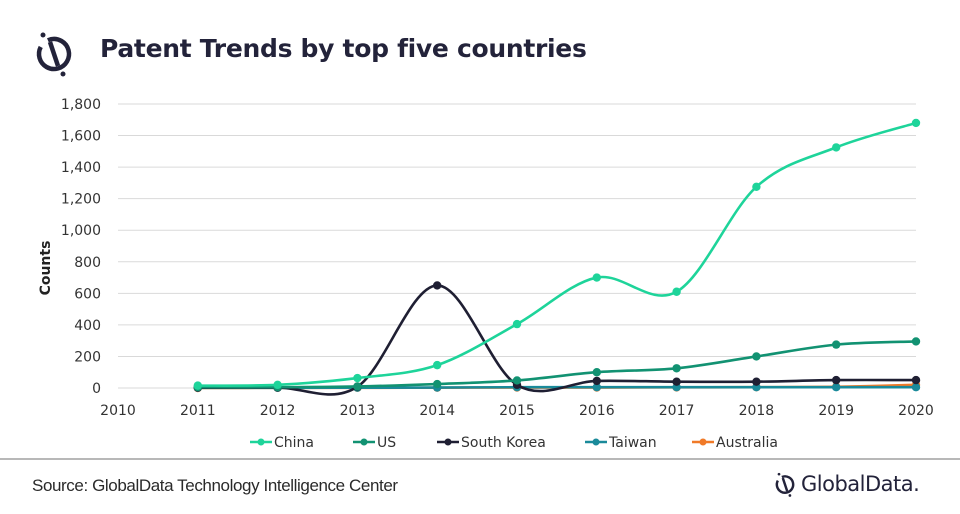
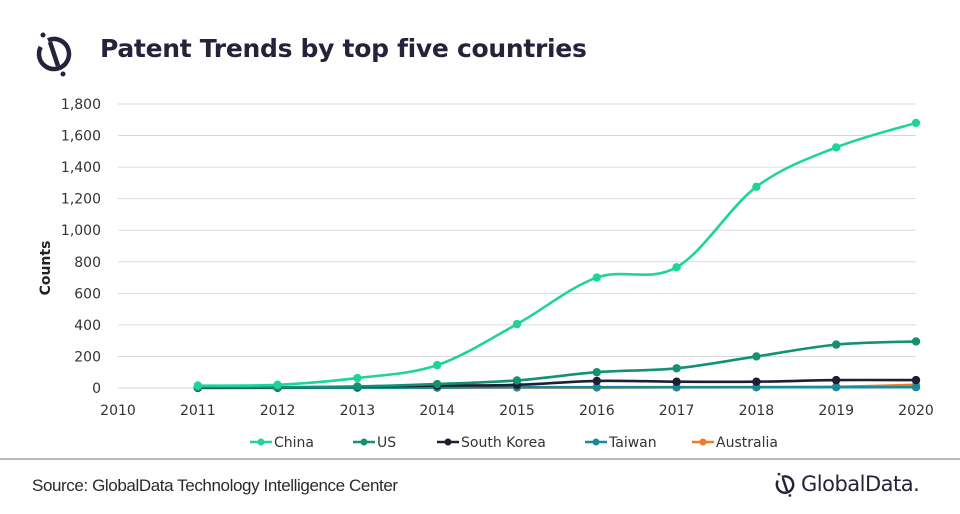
South Korea/2014: 650 -> 20
China/2017: 610 -> 760
